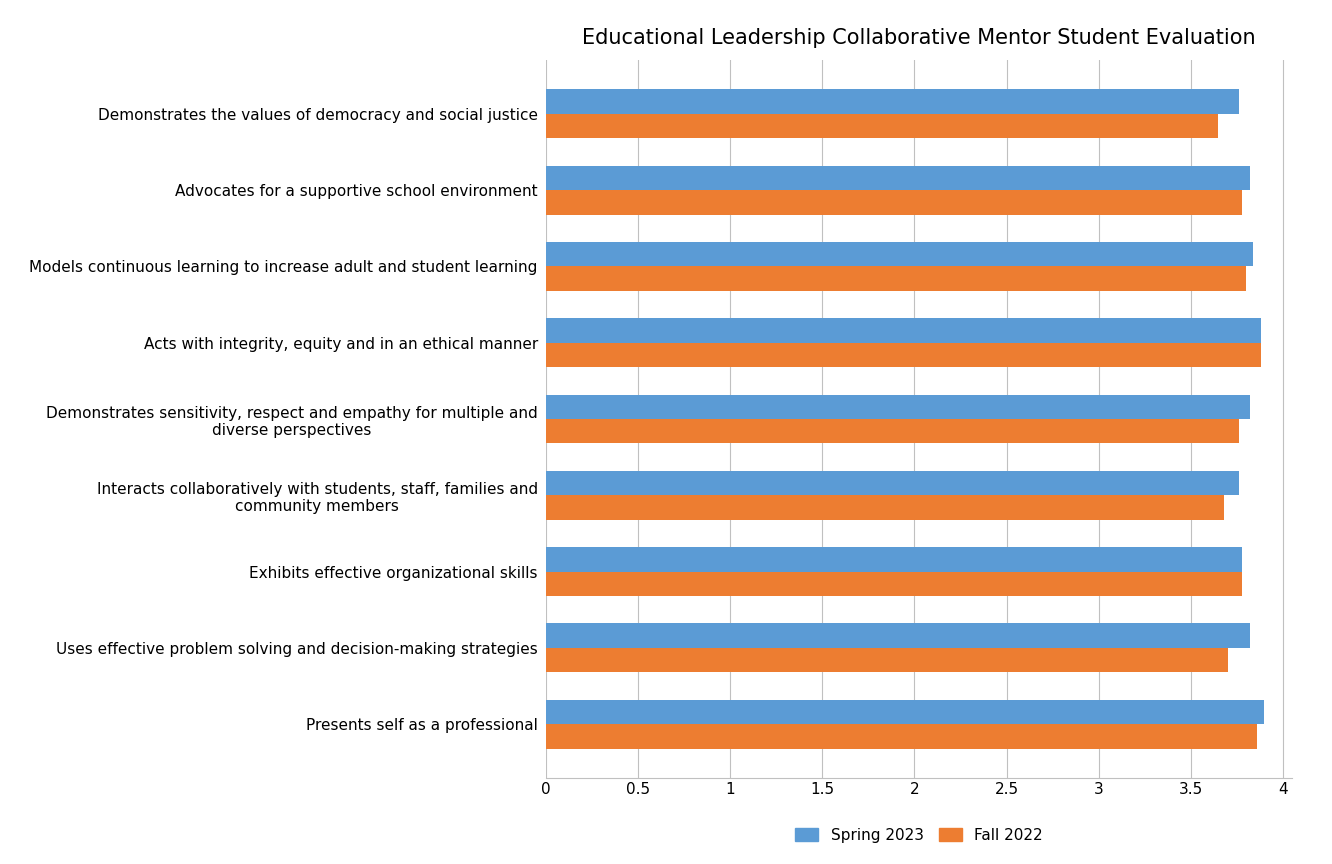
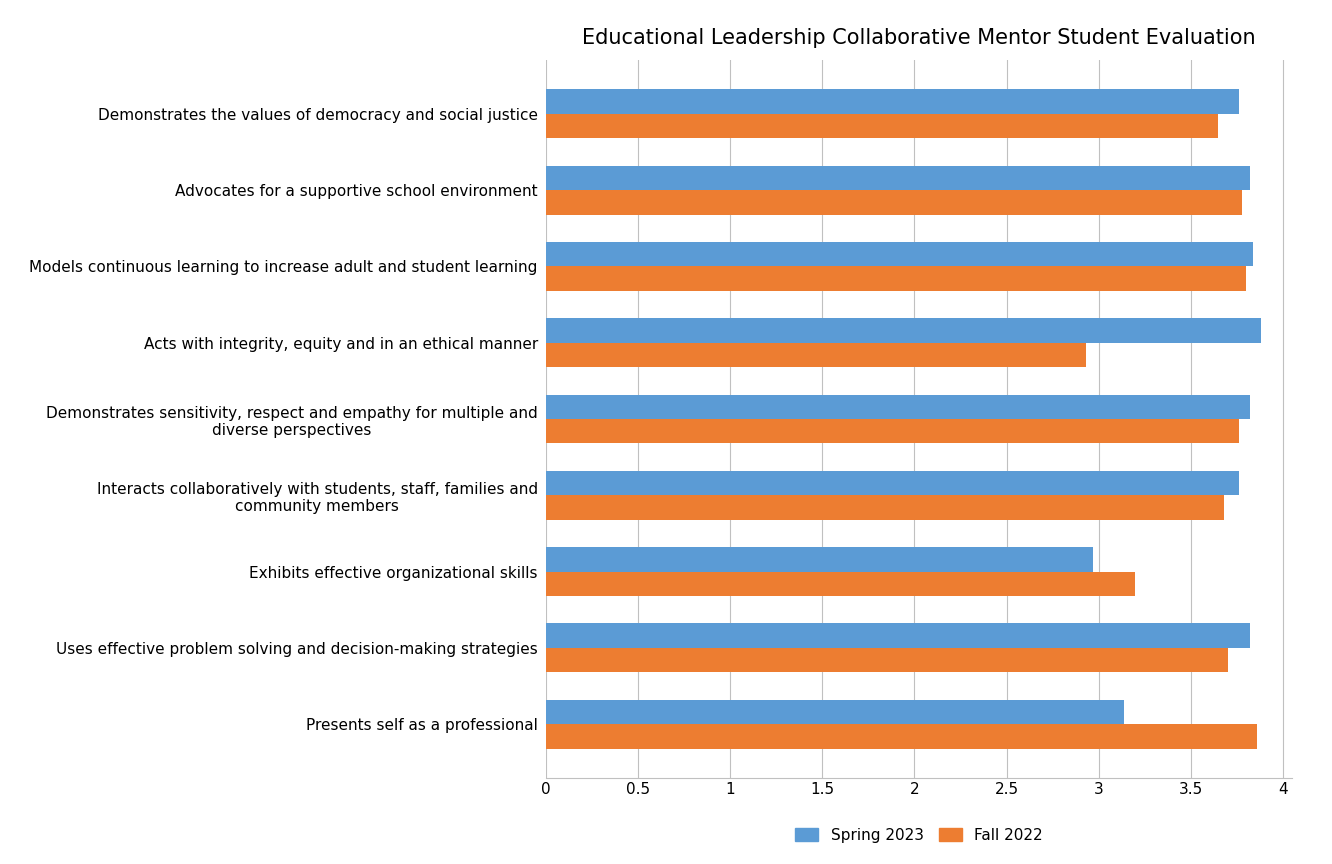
Fall 2022/Acts with integrity, equity and in an ethical manner: 3.88 -> 2.93
Spring 2023/Exhibits effective organizational skills: 3.78 -> 2.97
Fall 2022/Exhibits effective organizational skills: 3.78 -> 3.20
Spring 2023/Presents self as a professional: 3.90 -> 3.14
